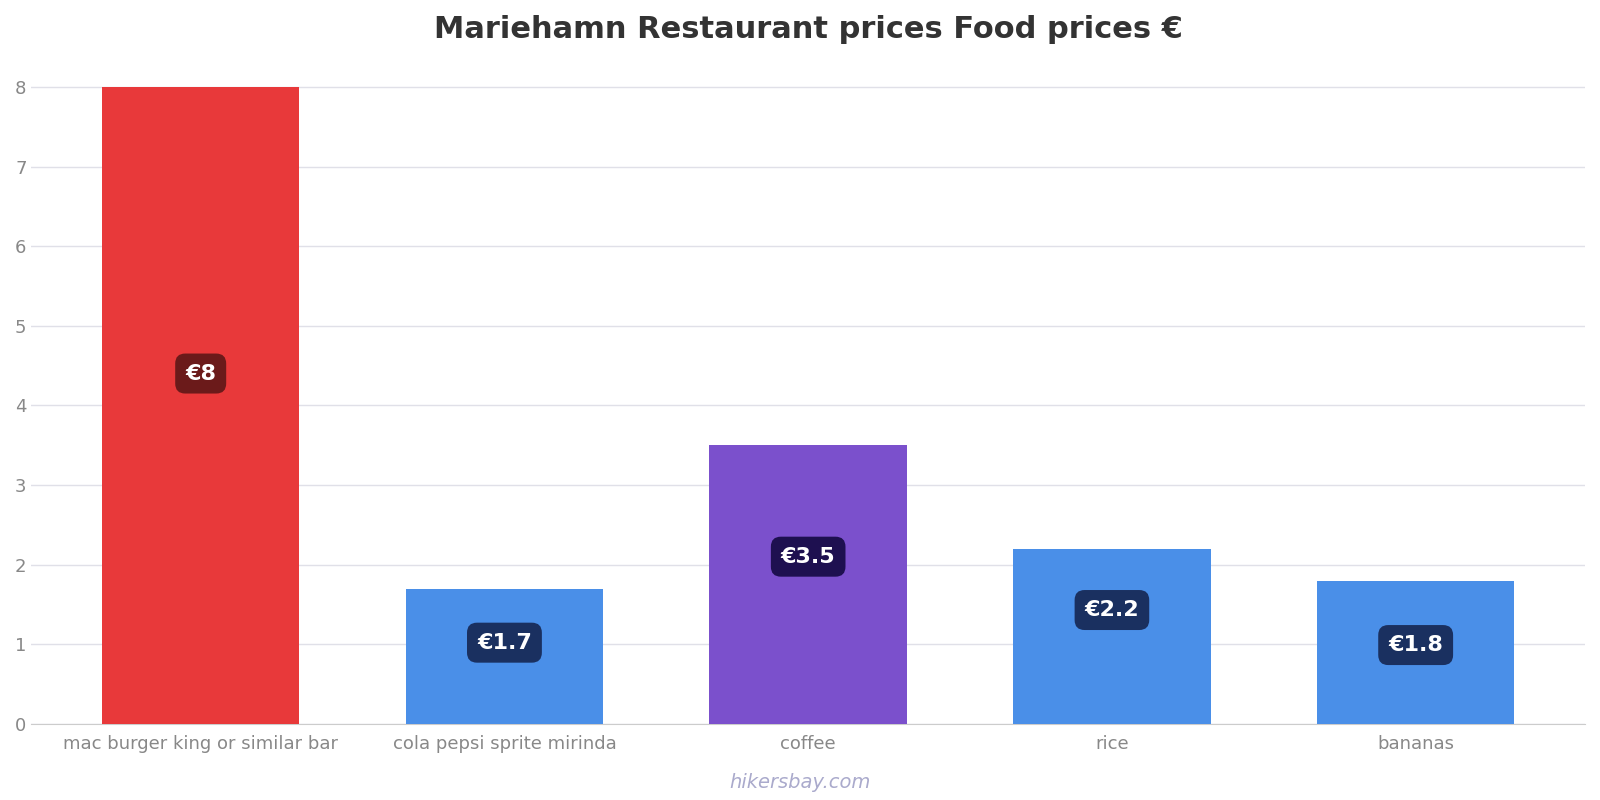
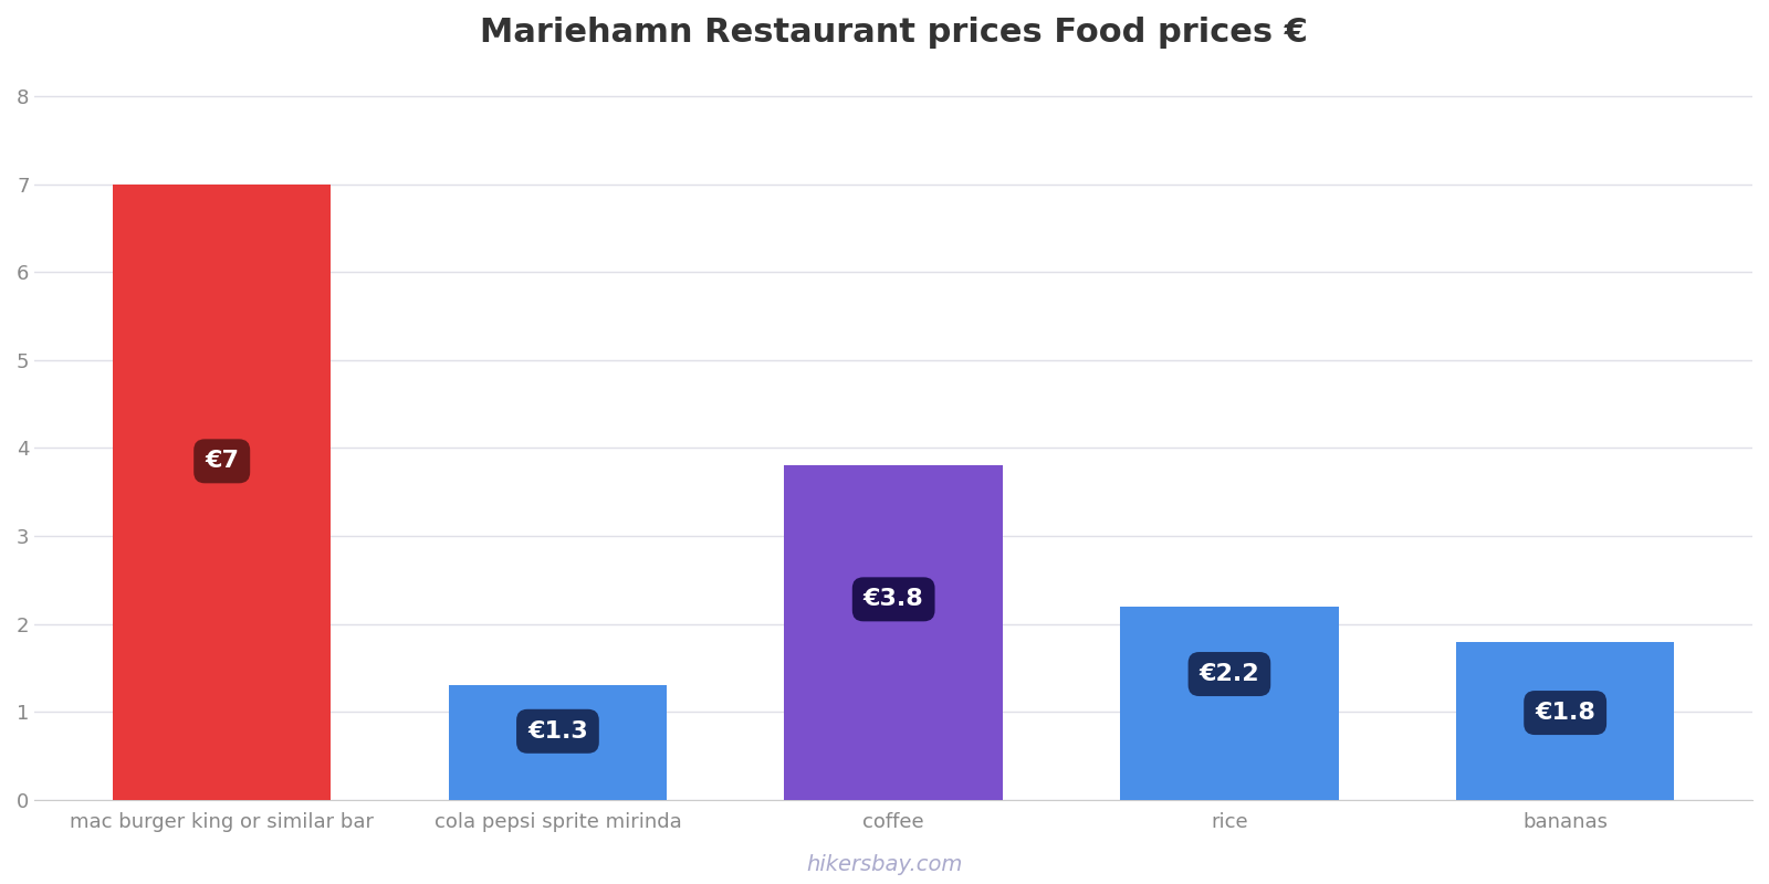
mac burger king or similar bar: €8 -> €7
cola pepsi sprite mirinda: €1.7 -> €1.3
coffee: €3.5 -> €3.8
